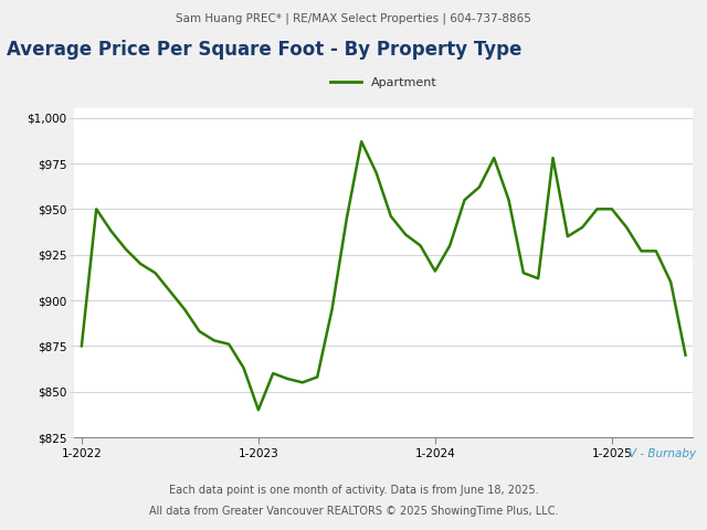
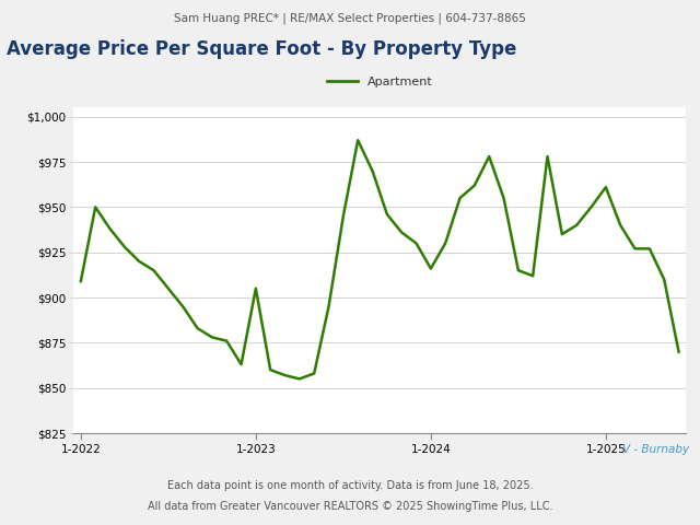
1-2022: $875 -> $909
1-2023: $840 -> $905
1-2025: $950 -> $961
